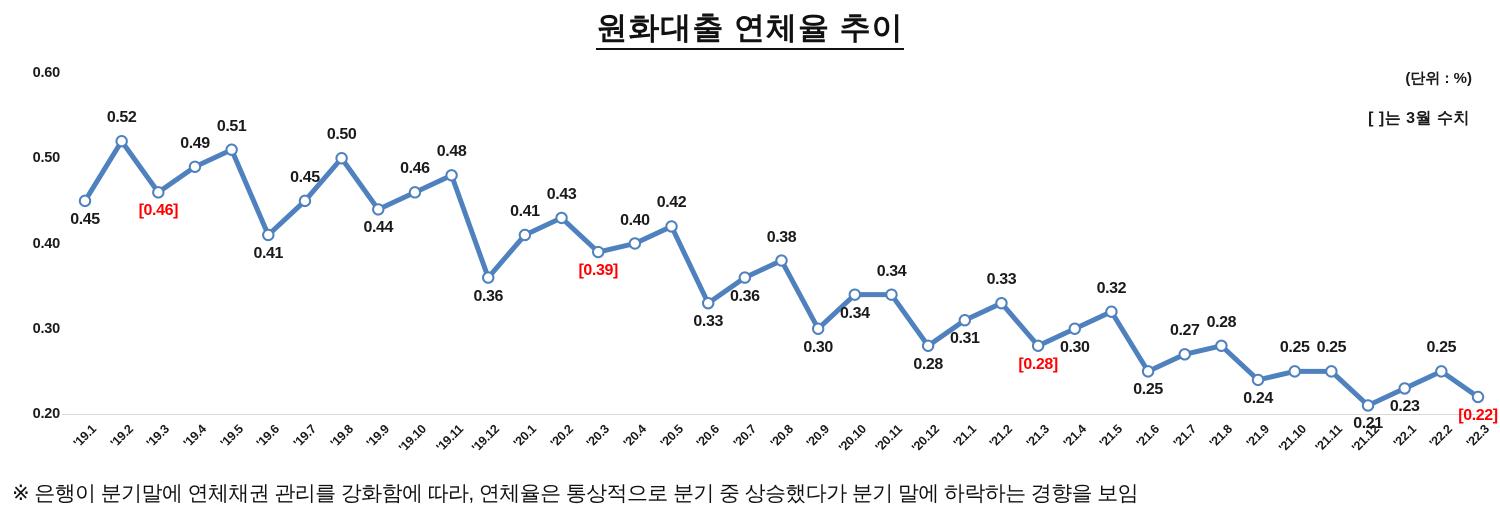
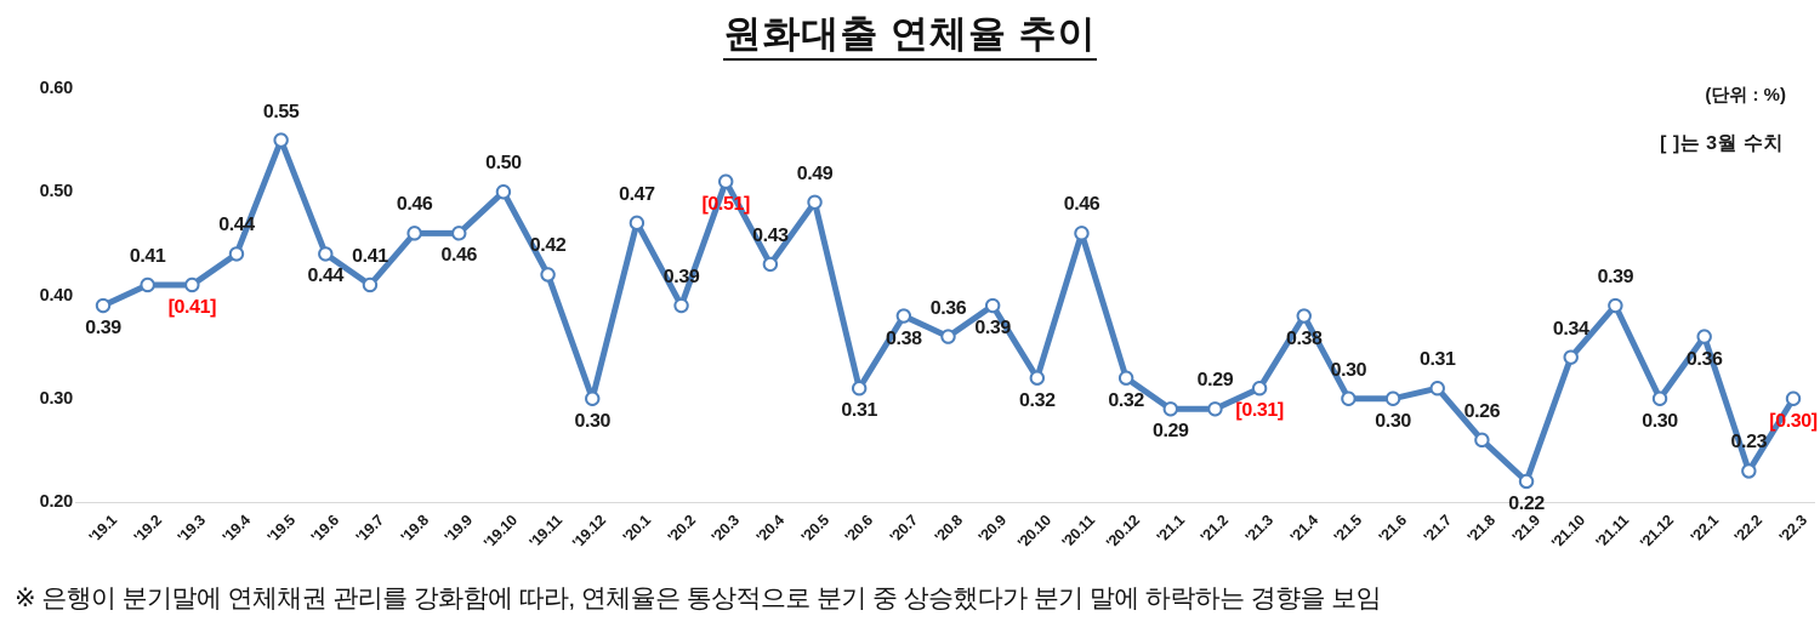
'19.1: 0.45 -> 0.39
'19.2: 0.52 -> 0.41
'19.3: 0.46 -> 0.41
'19.4: 0.49 -> 0.44
'19.5: 0.51 -> 0.55
'19.6: 0.41 -> 0.44
'19.7: 0.45 -> 0.41
'19.8: 0.50 -> 0.46
'19.9: 0.44 -> 0.46
'19.10: 0.46 -> 0.50
'19.11: 0.48 -> 0.42
'19.12: 0.36 -> 0.30
'20.1: 0.41 -> 0.47
'20.2: 0.43 -> 0.39
'20.3: 0.39 -> 0.51
'20.4: 0.40 -> 0.43
'20.5: 0.42 -> 0.49
'20.6: 0.33 -> 0.31
'20.7: 0.36 -> 0.38
'20.8: 0.38 -> 0.36
'20.9: 0.30 -> 0.39
'20.10: 0.34 -> 0.32
'20.11: 0.34 -> 0.46
'20.12: 0.28 -> 0.32
'21.1: 0.31 -> 0.29
'21.2: 0.33 -> 0.29
'21.3: 0.28 -> 0.31
'21.4: 0.30 -> 0.38
'21.5: 0.32 -> 0.30
'21.6: 0.25 -> 0.30
'21.7: 0.27 -> 0.31
'21.8: 0.28 -> 0.26
'21.9: 0.24 -> 0.22
'21.10: 0.25 -> 0.34
'21.11: 0.25 -> 0.39
'21.12: 0.21 -> 0.30
'22.1: 0.23 -> 0.36
'22.2: 0.25 -> 0.23
'22.3: 0.22 -> 0.30
